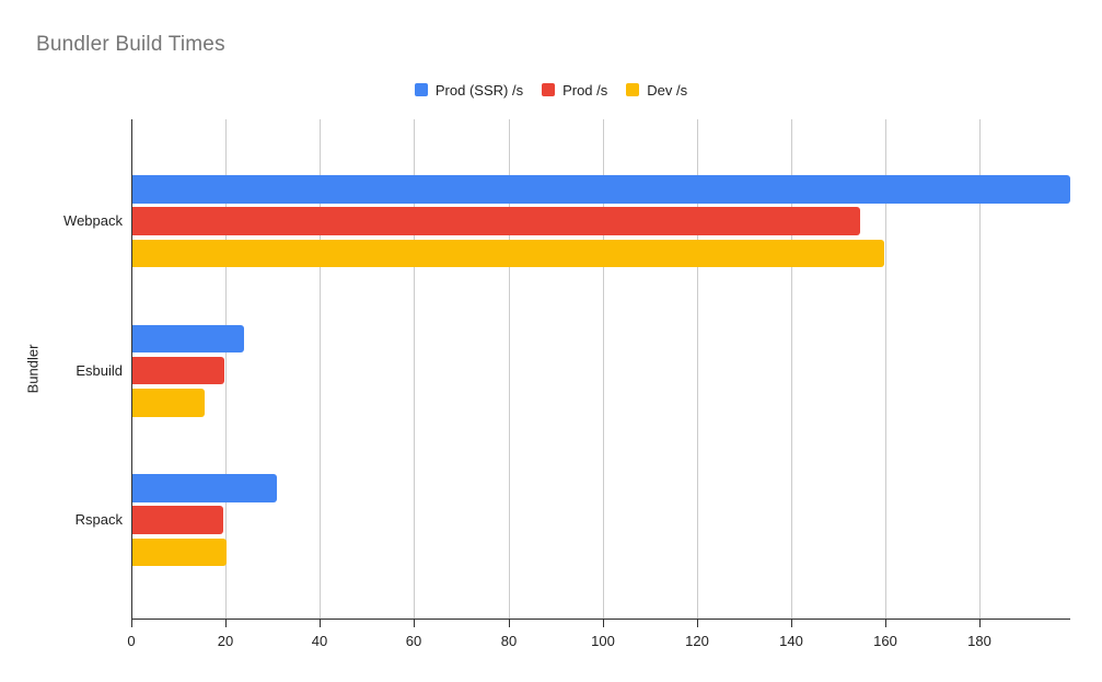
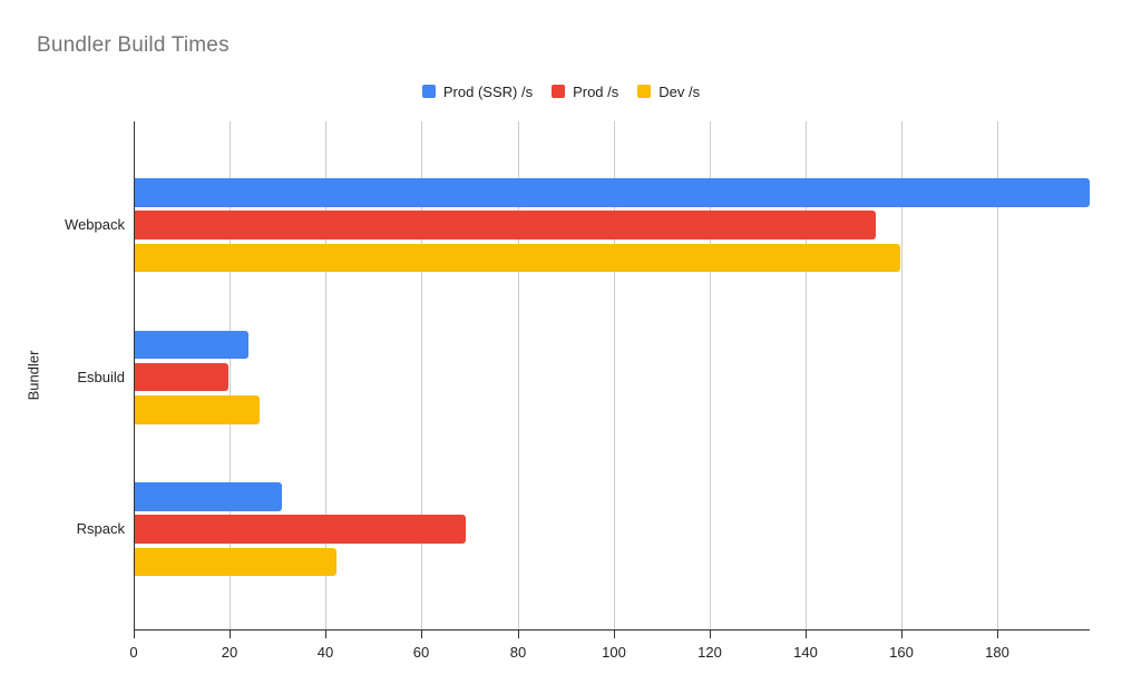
Dev /s/Esbuild: 15 -> 26
Prod /s/Rspack: 19 -> 69
Dev /s/Rspack: 20 -> 42
